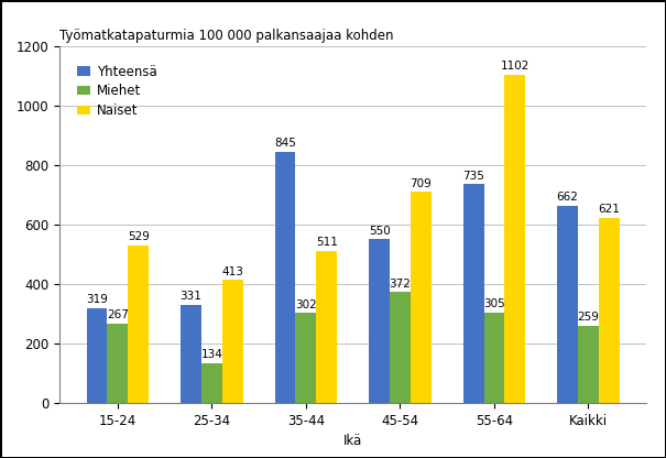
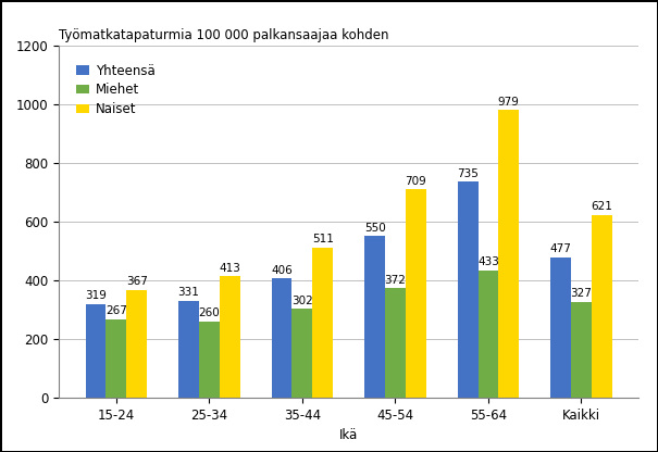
Naiset/15-24: 529 -> 367
Miehet/25-34: 134 -> 260
Yhteensä/35-44: 845 -> 406
Miehet/55-64: 305 -> 433
Naiset/55-64: 1102 -> 979
Yhteensä/Kaikki: 662 -> 477
Miehet/Kaikki: 259 -> 327
